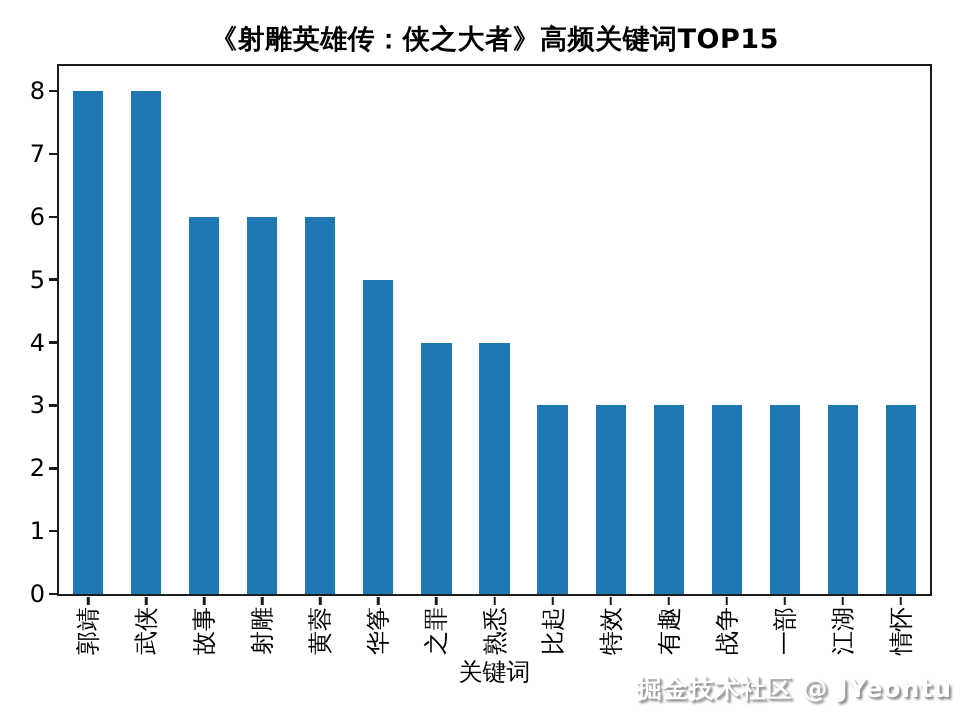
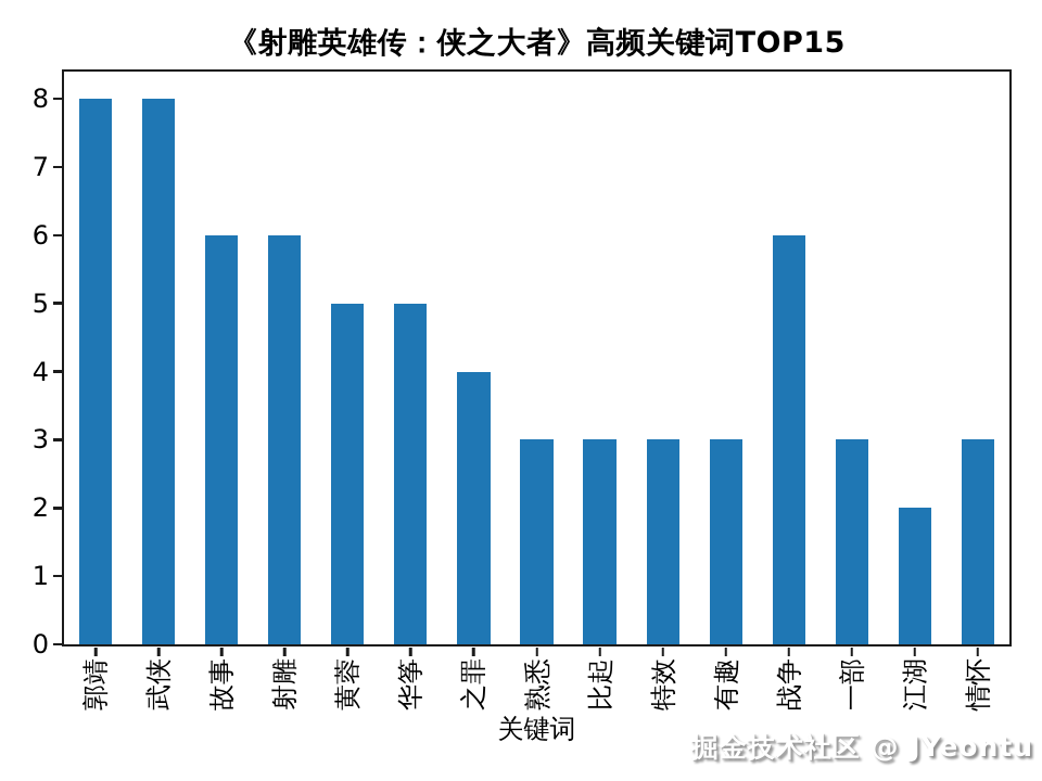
黄蓉: 6 -> 5
熟悉: 4 -> 3
战争: 3 -> 6
江湖: 3 -> 2
